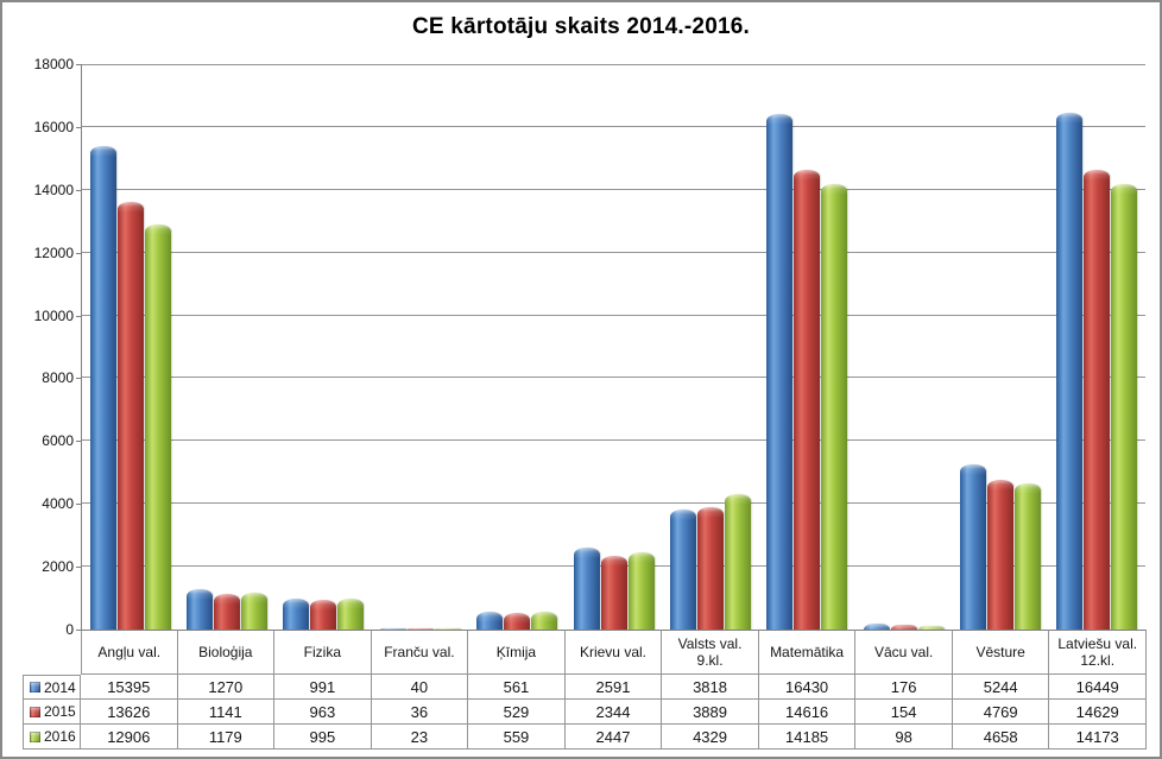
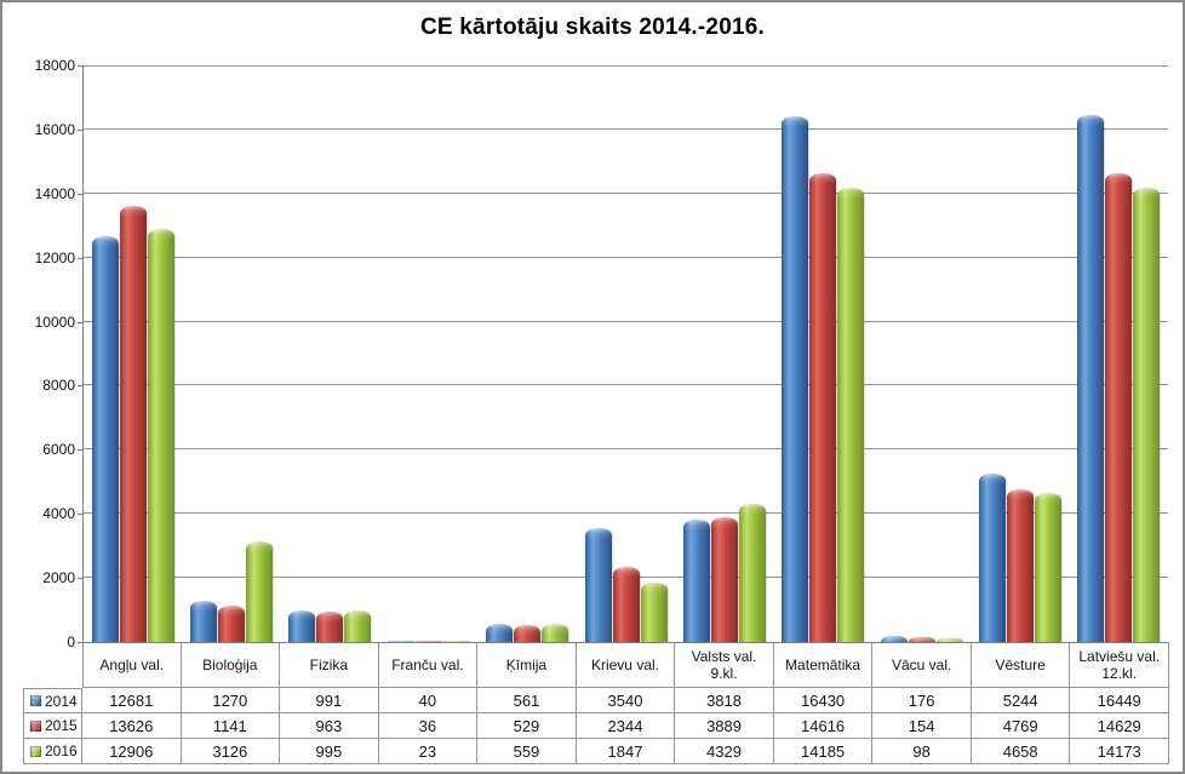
2014/Angļu val.: 15395 -> 12681
2016/Bioloģija: 1179 -> 3126
2014/Krievu val.: 2591 -> 3540
2016/Krievu val.: 2447 -> 1847
